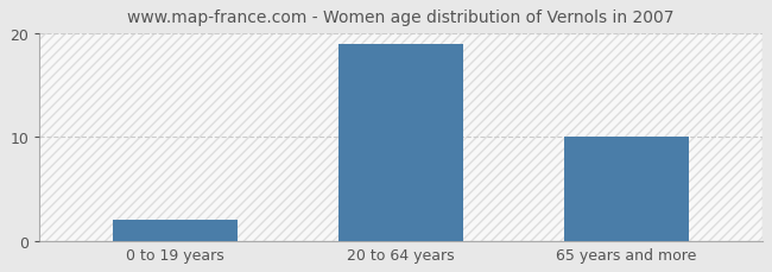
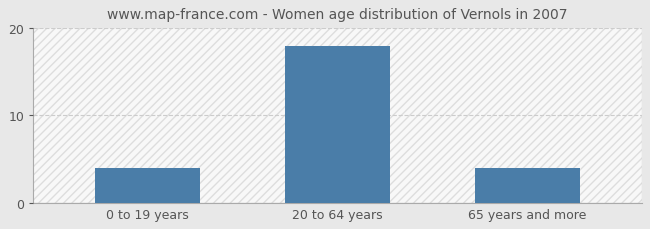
0 to 19 years: 2 -> 4
20 to 64 years: 19 -> 18
65 years and more: 10 -> 4
